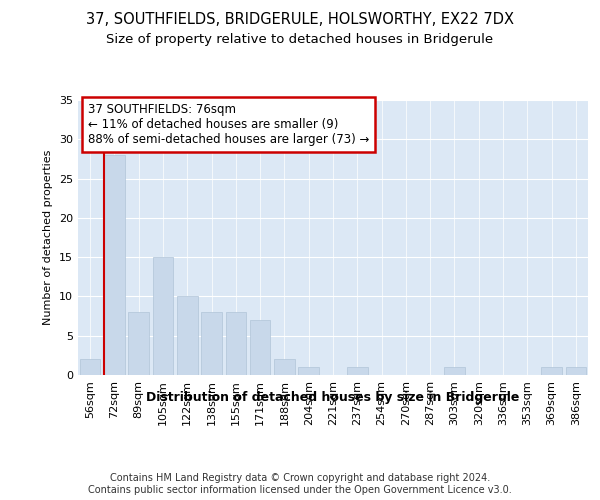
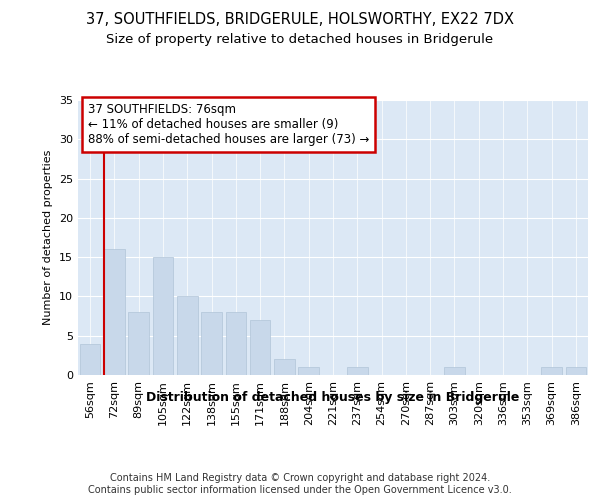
56sqm: 2 -> 4
72sqm: 28 -> 16
